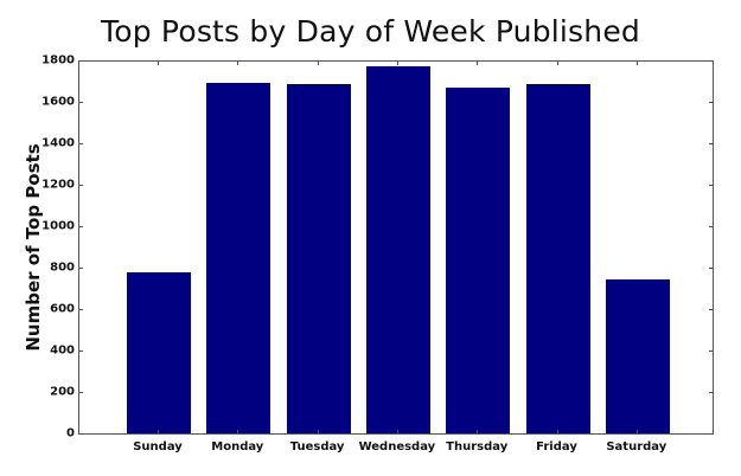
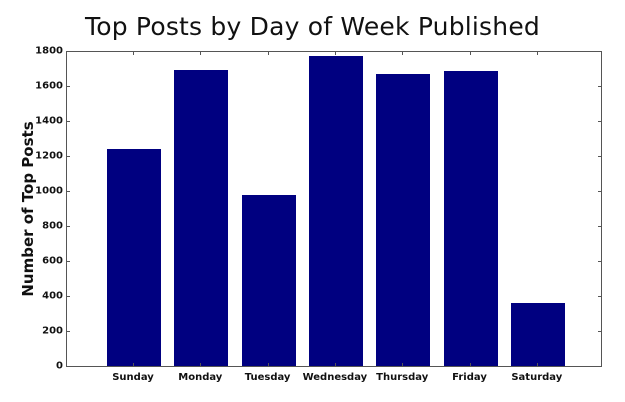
Sunday: 780 -> 1240
Tuesday: 1680 -> 980
Saturday: 740 -> 360
